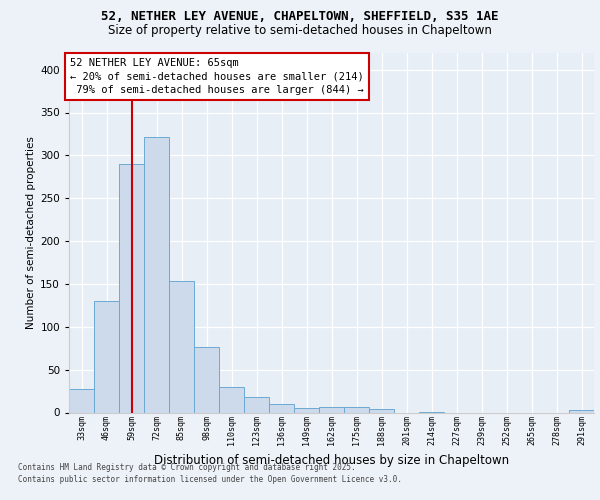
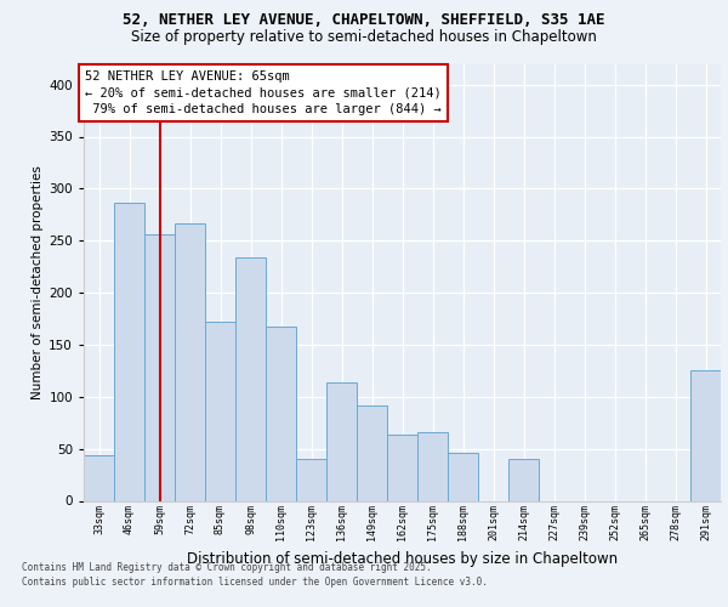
33sqm: 27 -> 44
46sqm: 130 -> 286
59sqm: 290 -> 256
72sqm: 322 -> 266
85sqm: 153 -> 172
98sqm: 76 -> 234
110sqm: 30 -> 168
123sqm: 18 -> 40
136sqm: 10 -> 114
149sqm: 5 -> 92
162sqm: 6 -> 64
175sqm: 6 -> 66
188sqm: 4 -> 46
214sqm: 1 -> 40
291sqm: 3 -> 126
